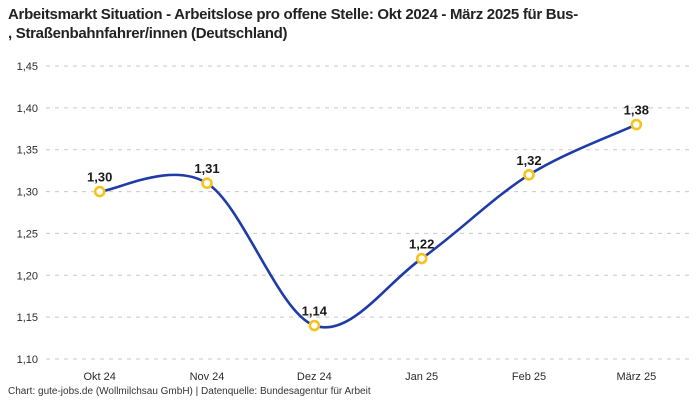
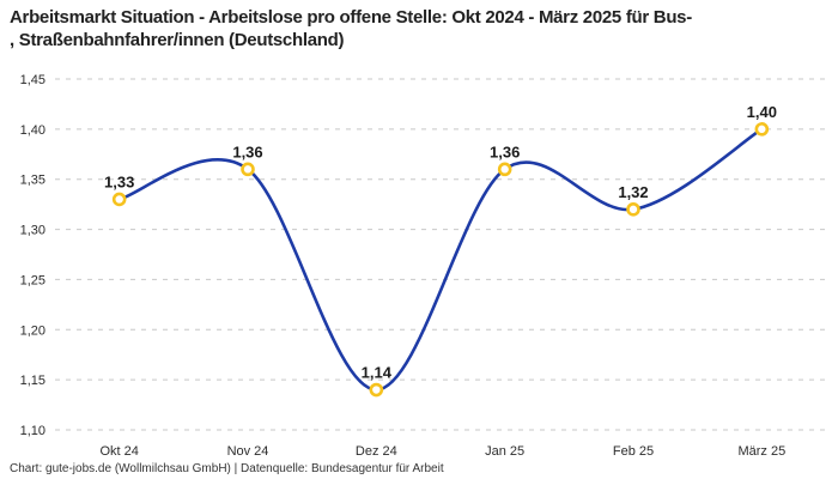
Okt 24: 1,30 -> 1,33
Nov 24: 1,31 -> 1,36
Jan 25: 1,22 -> 1,36
März 25: 1,38 -> 1,40
